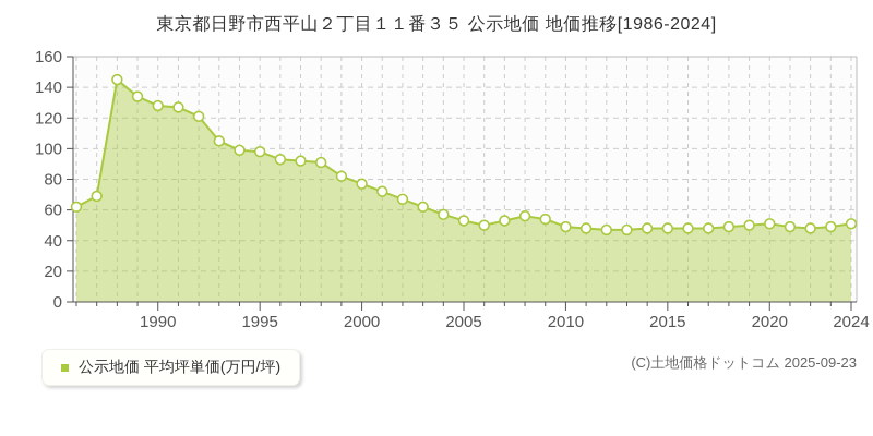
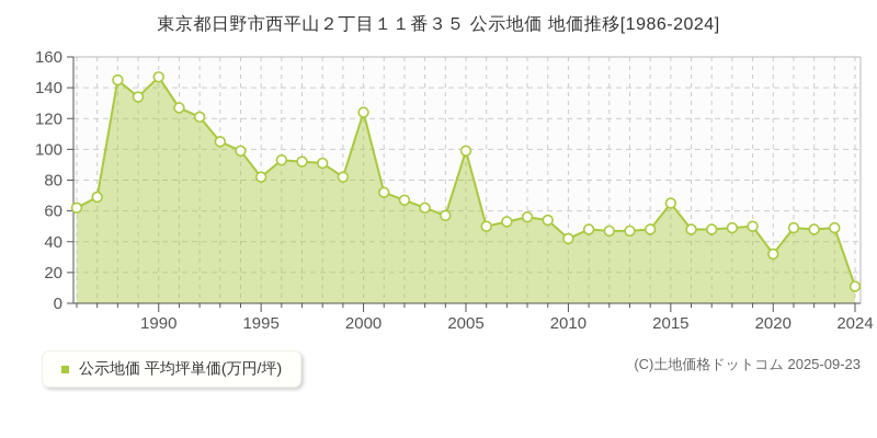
1990: 128 -> 147
1995: 98 -> 82
2000: 77 -> 124
2005: 53 -> 99
2010: 49 -> 42
2015: 48 -> 65
2020: 51 -> 32
2024: 51 -> 11
